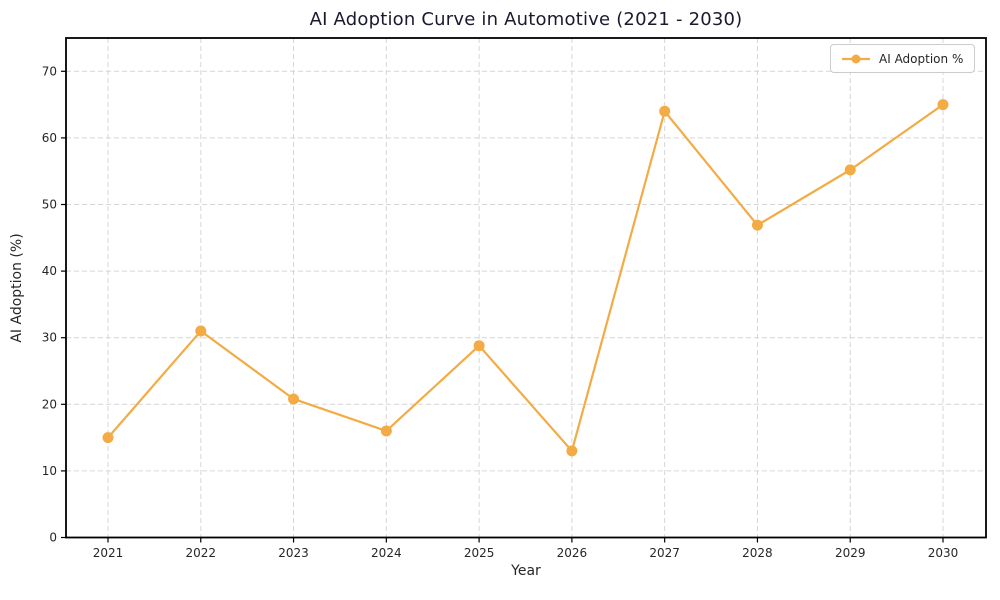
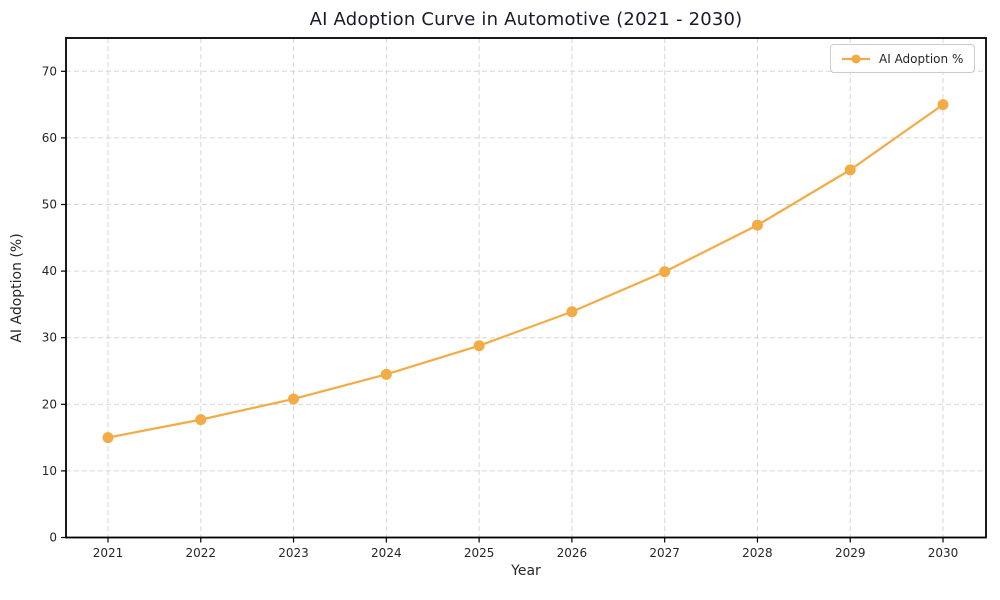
2022: 31 -> 18
2024: 16 -> 24
2026: 13 -> 34
2027: 64 -> 40
